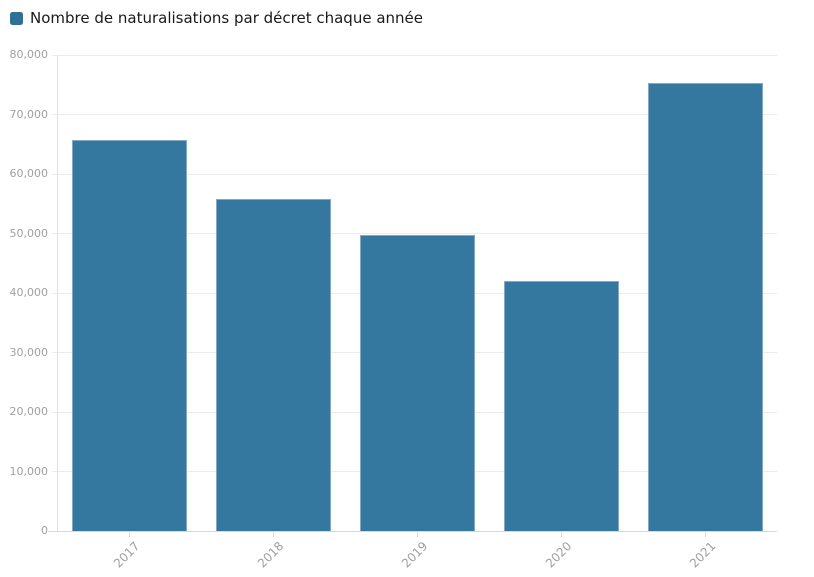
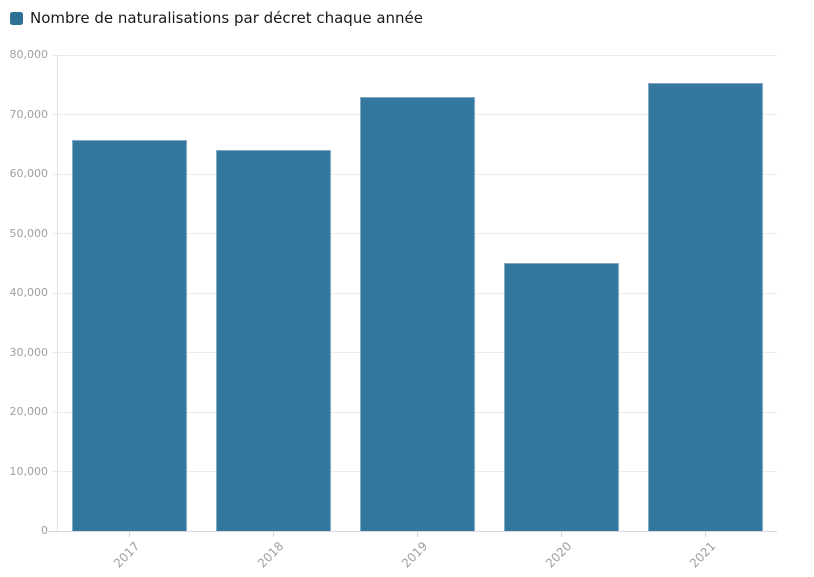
2018: 56000 -> 64000
2019: 50000 -> 73000
2020: 42000 -> 45000
